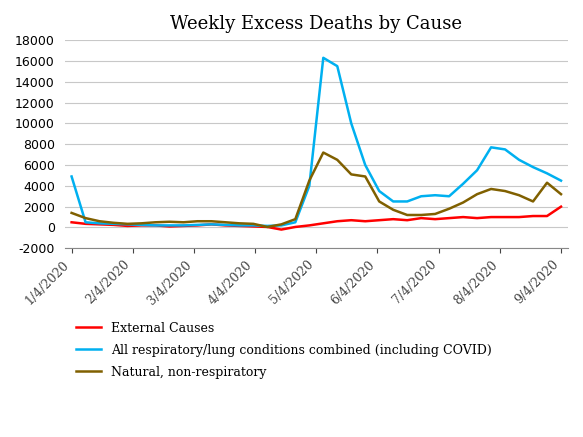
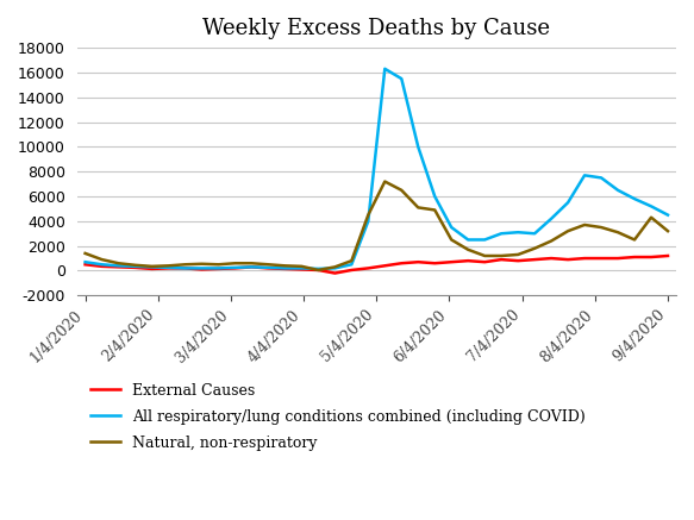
All respiratory/lung conditions combined (including COVID)/1/4/2020: 4900 -> 700
External Causes/9/4/2020: 2000 -> 1200
